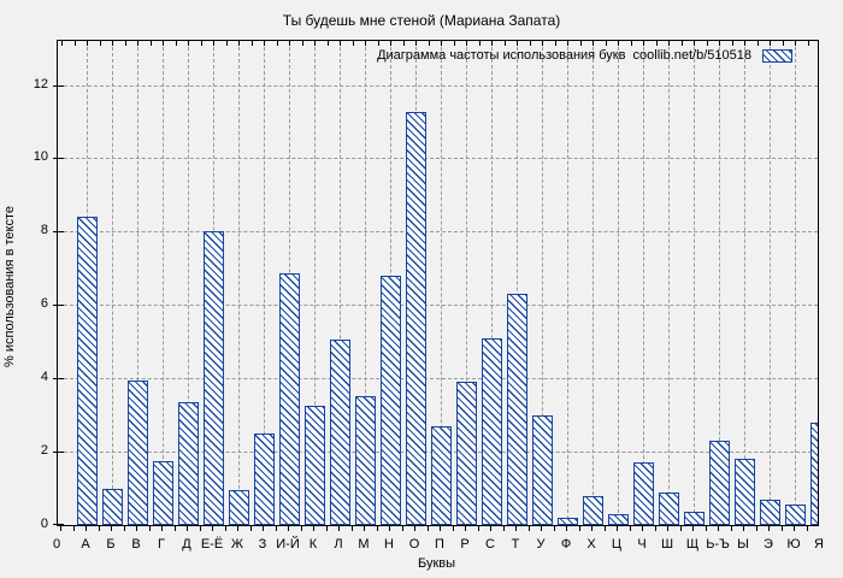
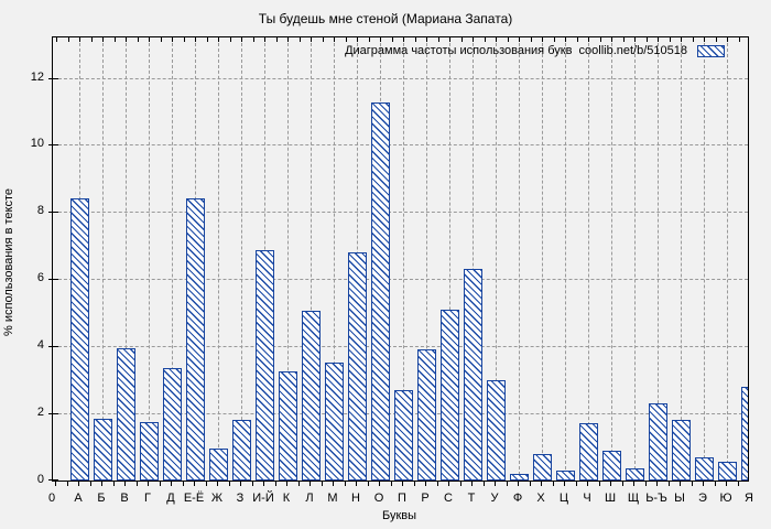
Б: 1.0 -> 1.9
Е-Ё: 8.0 -> 8.4
З: 2.5 -> 1.8
